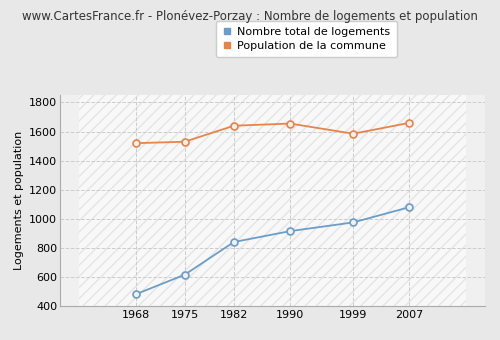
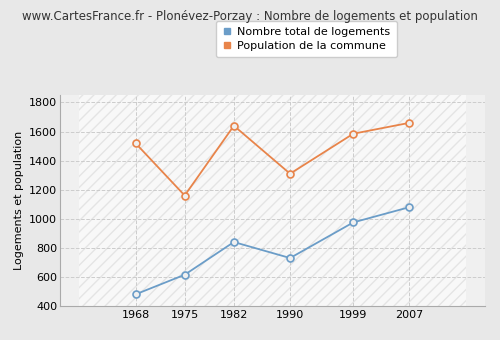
Population de la commune/1975: 1530 -> 1160
Nombre total de logements/1990: 920 -> 730
Population de la commune/1990: 1660 -> 1310
